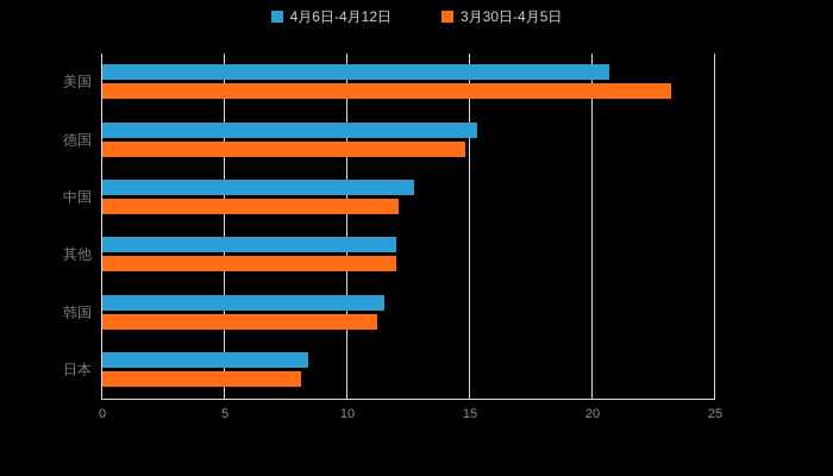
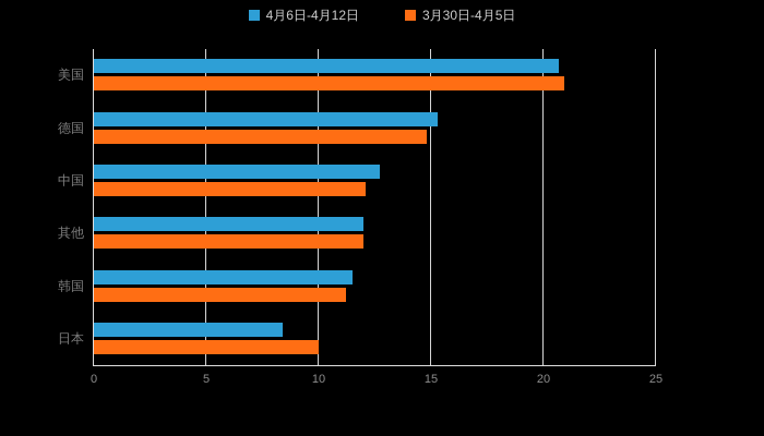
3月30日-4月5日/美国: 23.2 -> 20.9
3月30日-4月5日/日本: 8.1 -> 10.0
